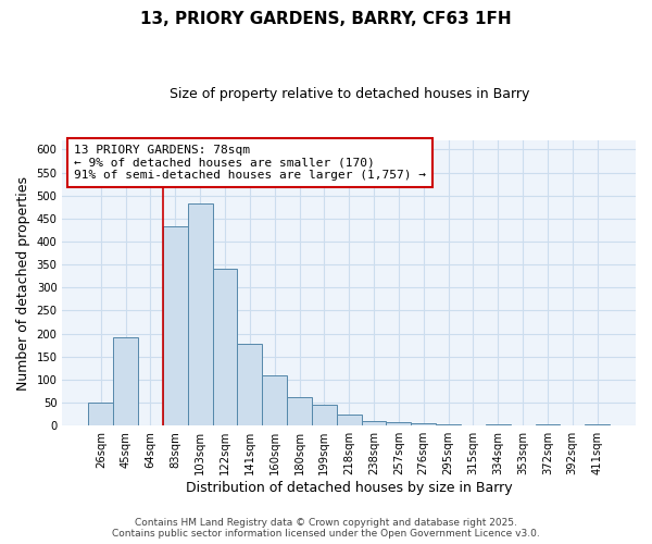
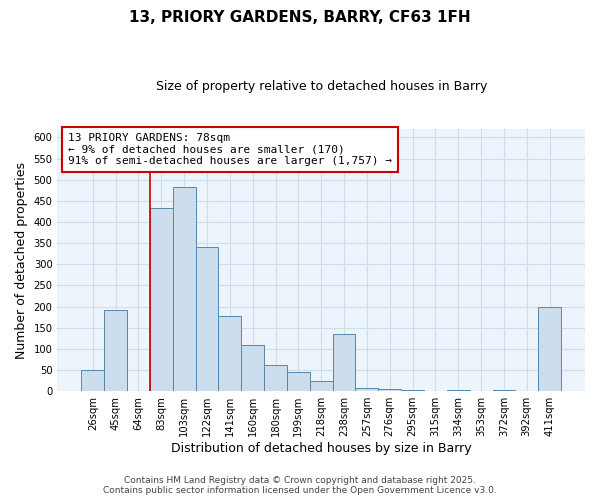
238sqm: 10 -> 135
411sqm: 3 -> 200
